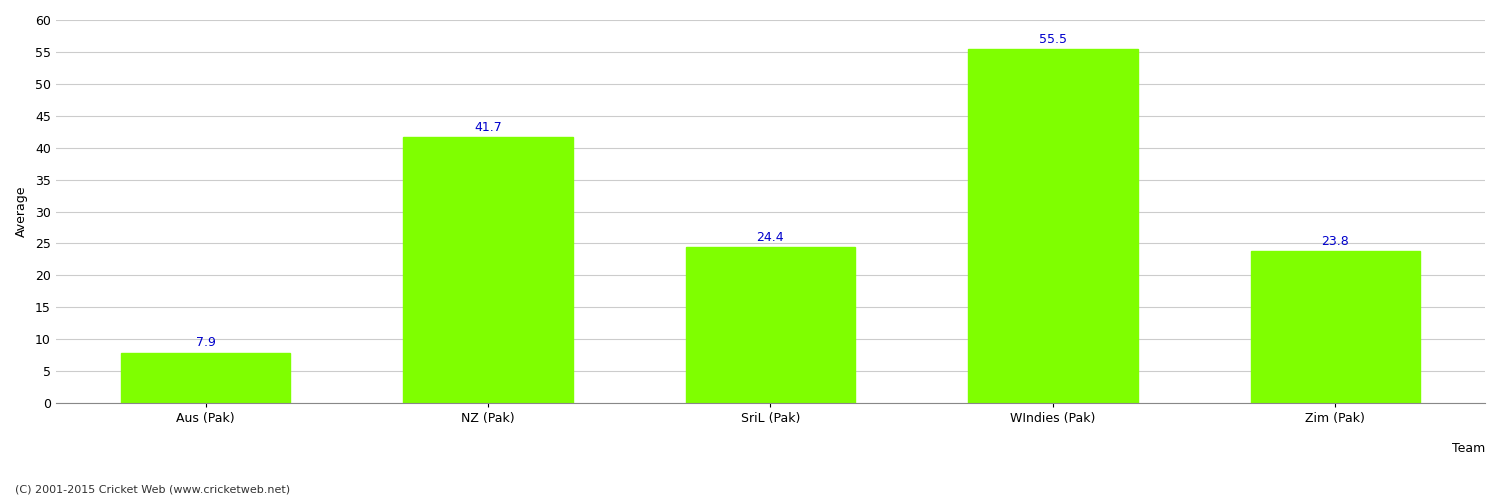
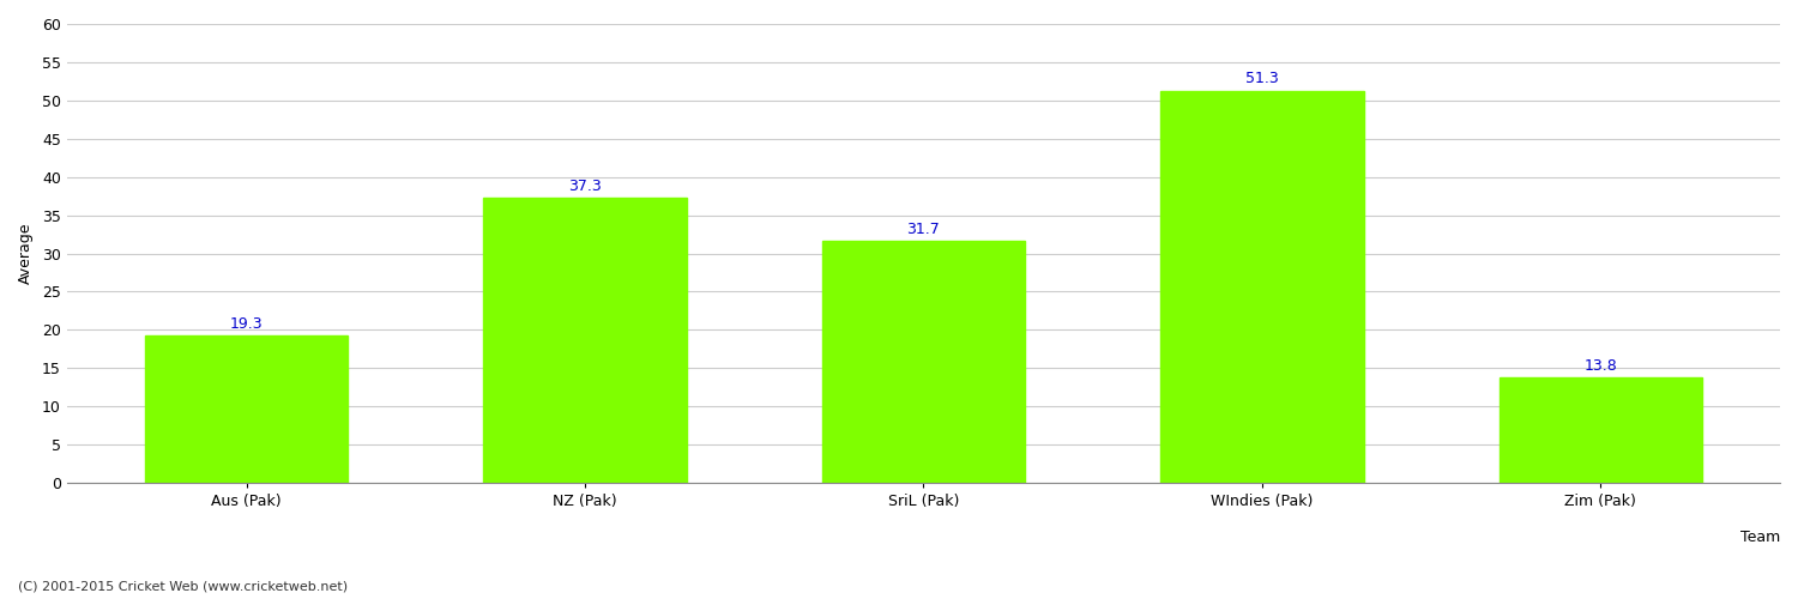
Aus (Pak): 7.9 -> 19.3
NZ (Pak): 41.7 -> 37.3
SriL (Pak): 24.4 -> 31.7
WIndies (Pak): 55.5 -> 51.3
Zim (Pak): 23.8 -> 13.8
